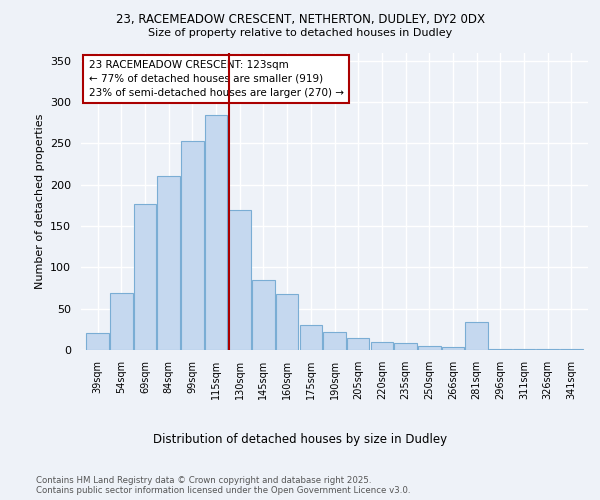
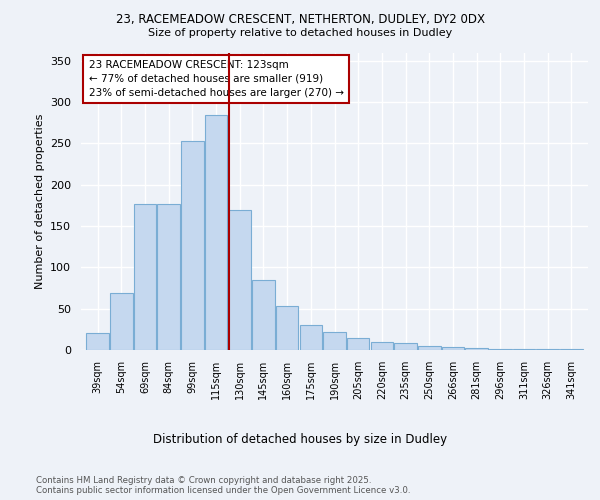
84sqm: 210 -> 177
160sqm: 68 -> 53
281sqm: 34 -> 2
